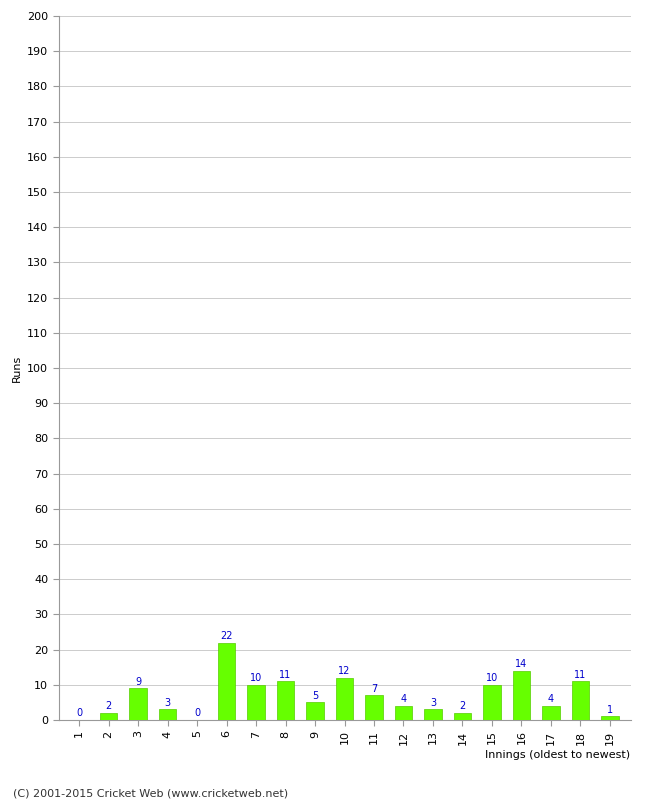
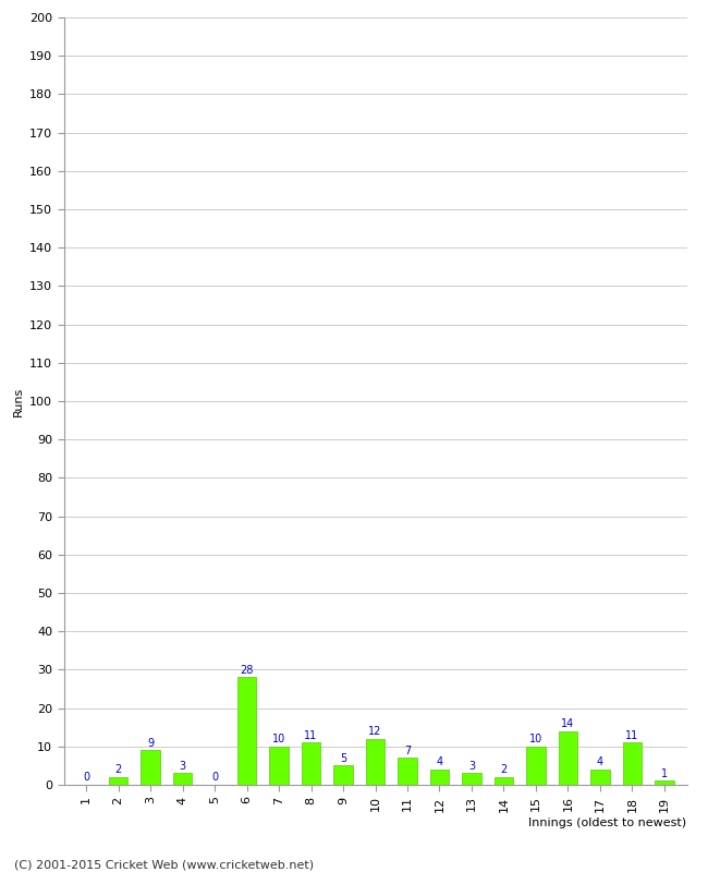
6: 22 -> 28
